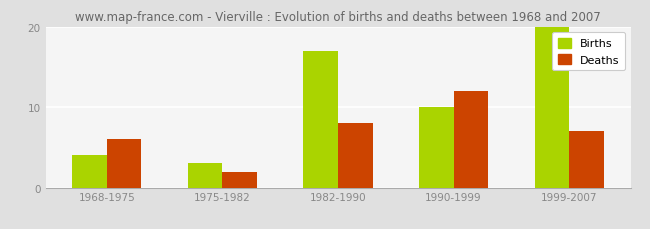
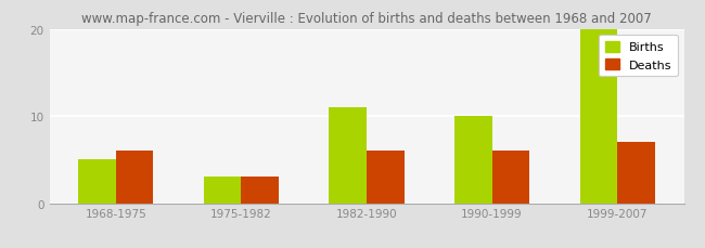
Births/1968-1975: 4 -> 5
Deaths/1975-1982: 2 -> 3
Births/1982-1990: 17 -> 11
Deaths/1982-1990: 8 -> 6
Deaths/1990-1999: 12 -> 6
